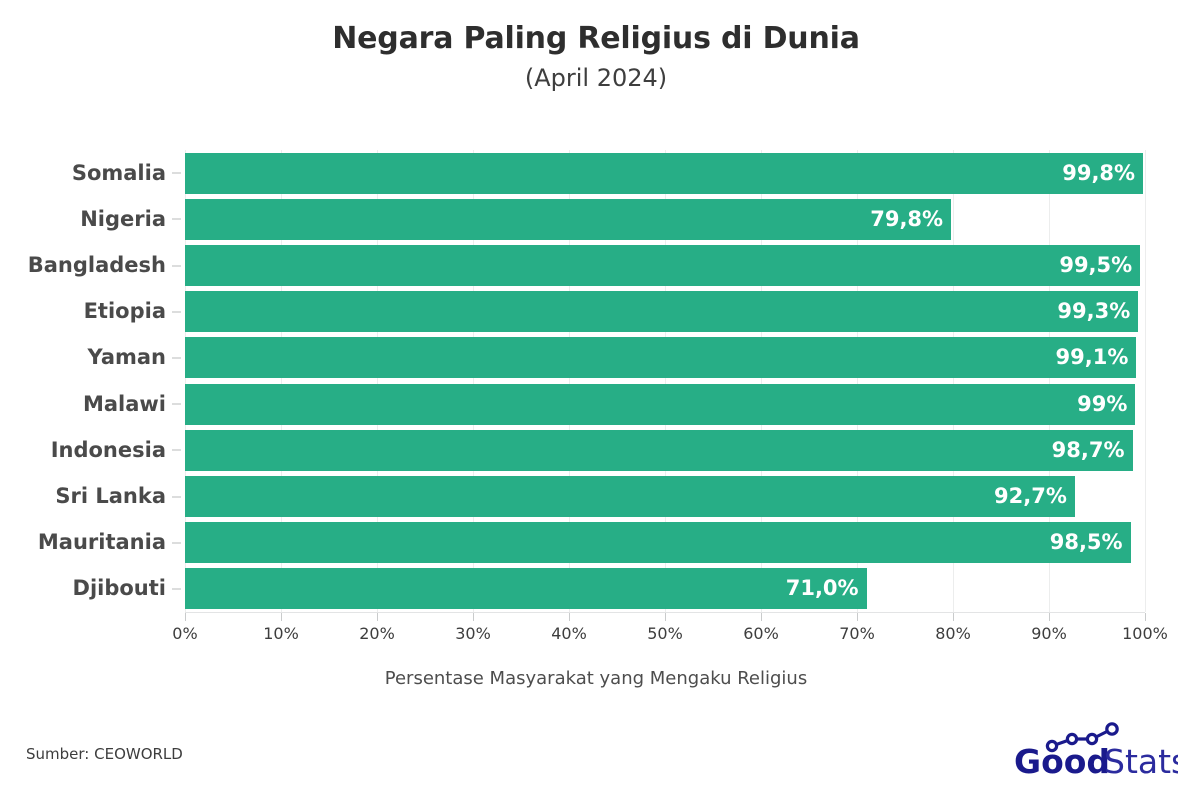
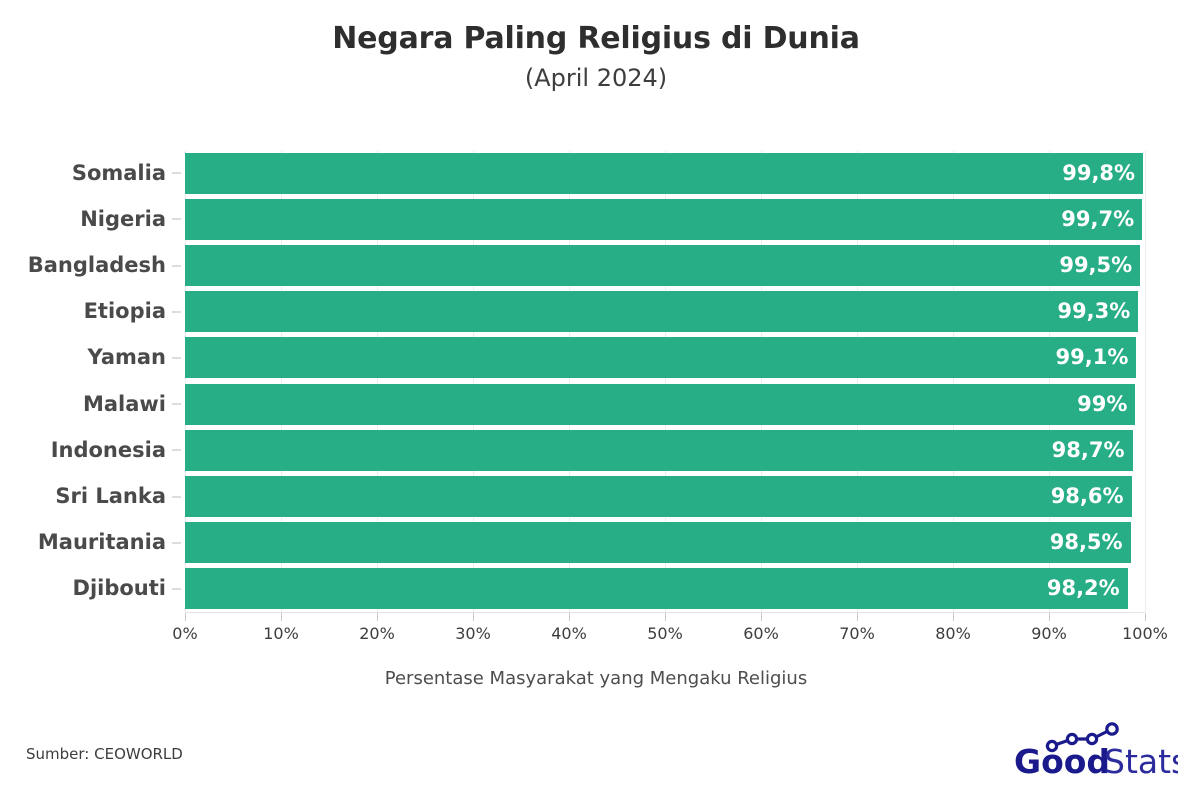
Nigeria: 79,8% -> 99,7%
Sri Lanka: 92,7% -> 98,6%
Djibouti: 71,0% -> 98,2%
